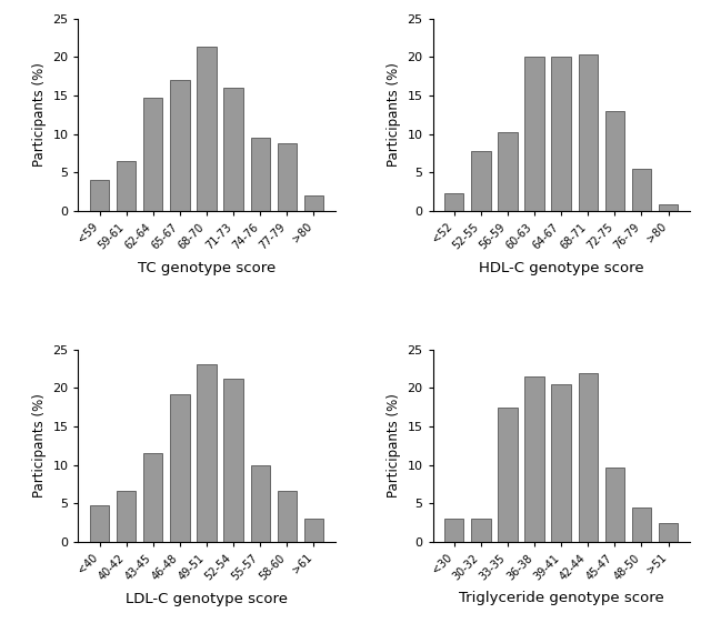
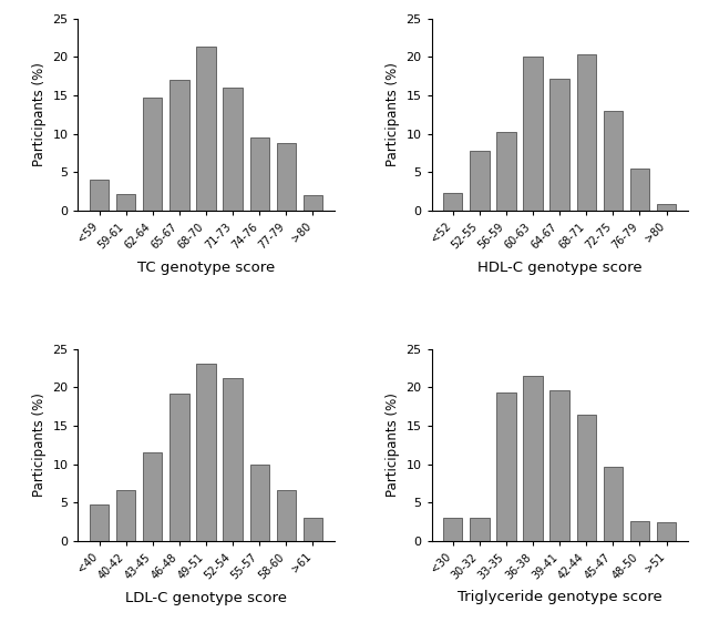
59-61: 6.5 -> 2.2
64-67: 20.0 -> 17.2
33-35: 17.5 -> 19.4
39-41: 20.5 -> 19.6
42-44: 22.0 -> 16.4
48-50: 4.5 -> 2.6
